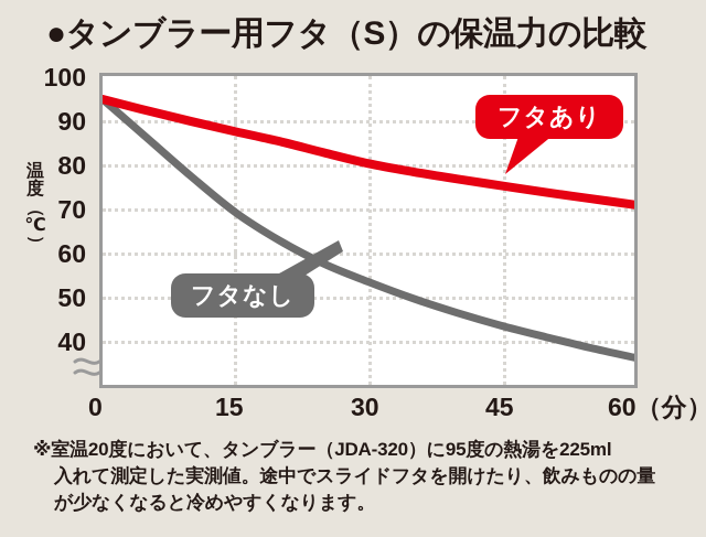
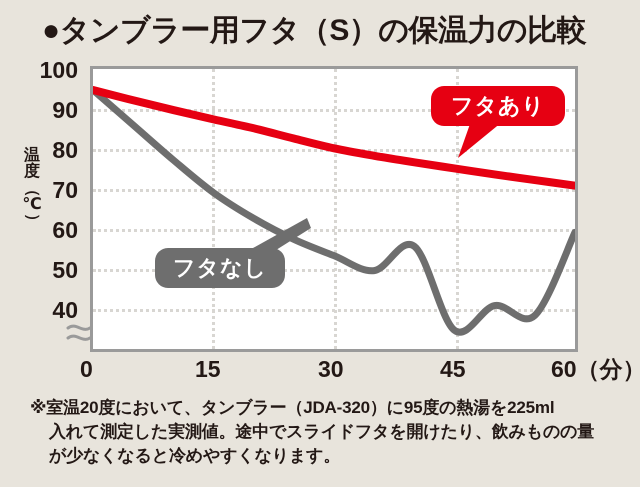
フタなし/40: 54 -> 62
フタなし/45: 52 -> 44
フタなし/60: 45 -> 65
